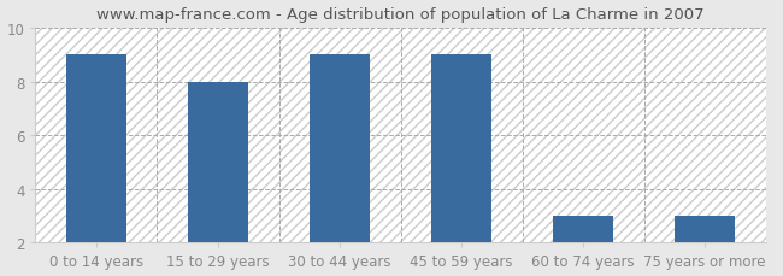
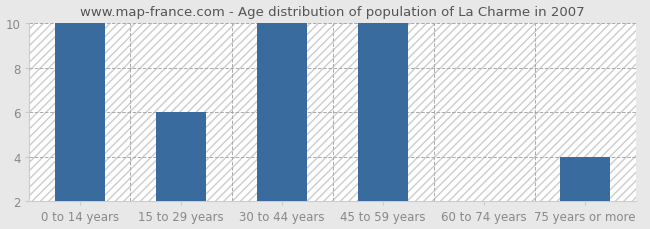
0 to 14 years: 9 -> 10
15 to 29 years: 8 -> 6
30 to 44 years: 9 -> 10
45 to 59 years: 9 -> 10
60 to 74 years: 3 -> 2
75 years or more: 3 -> 4
